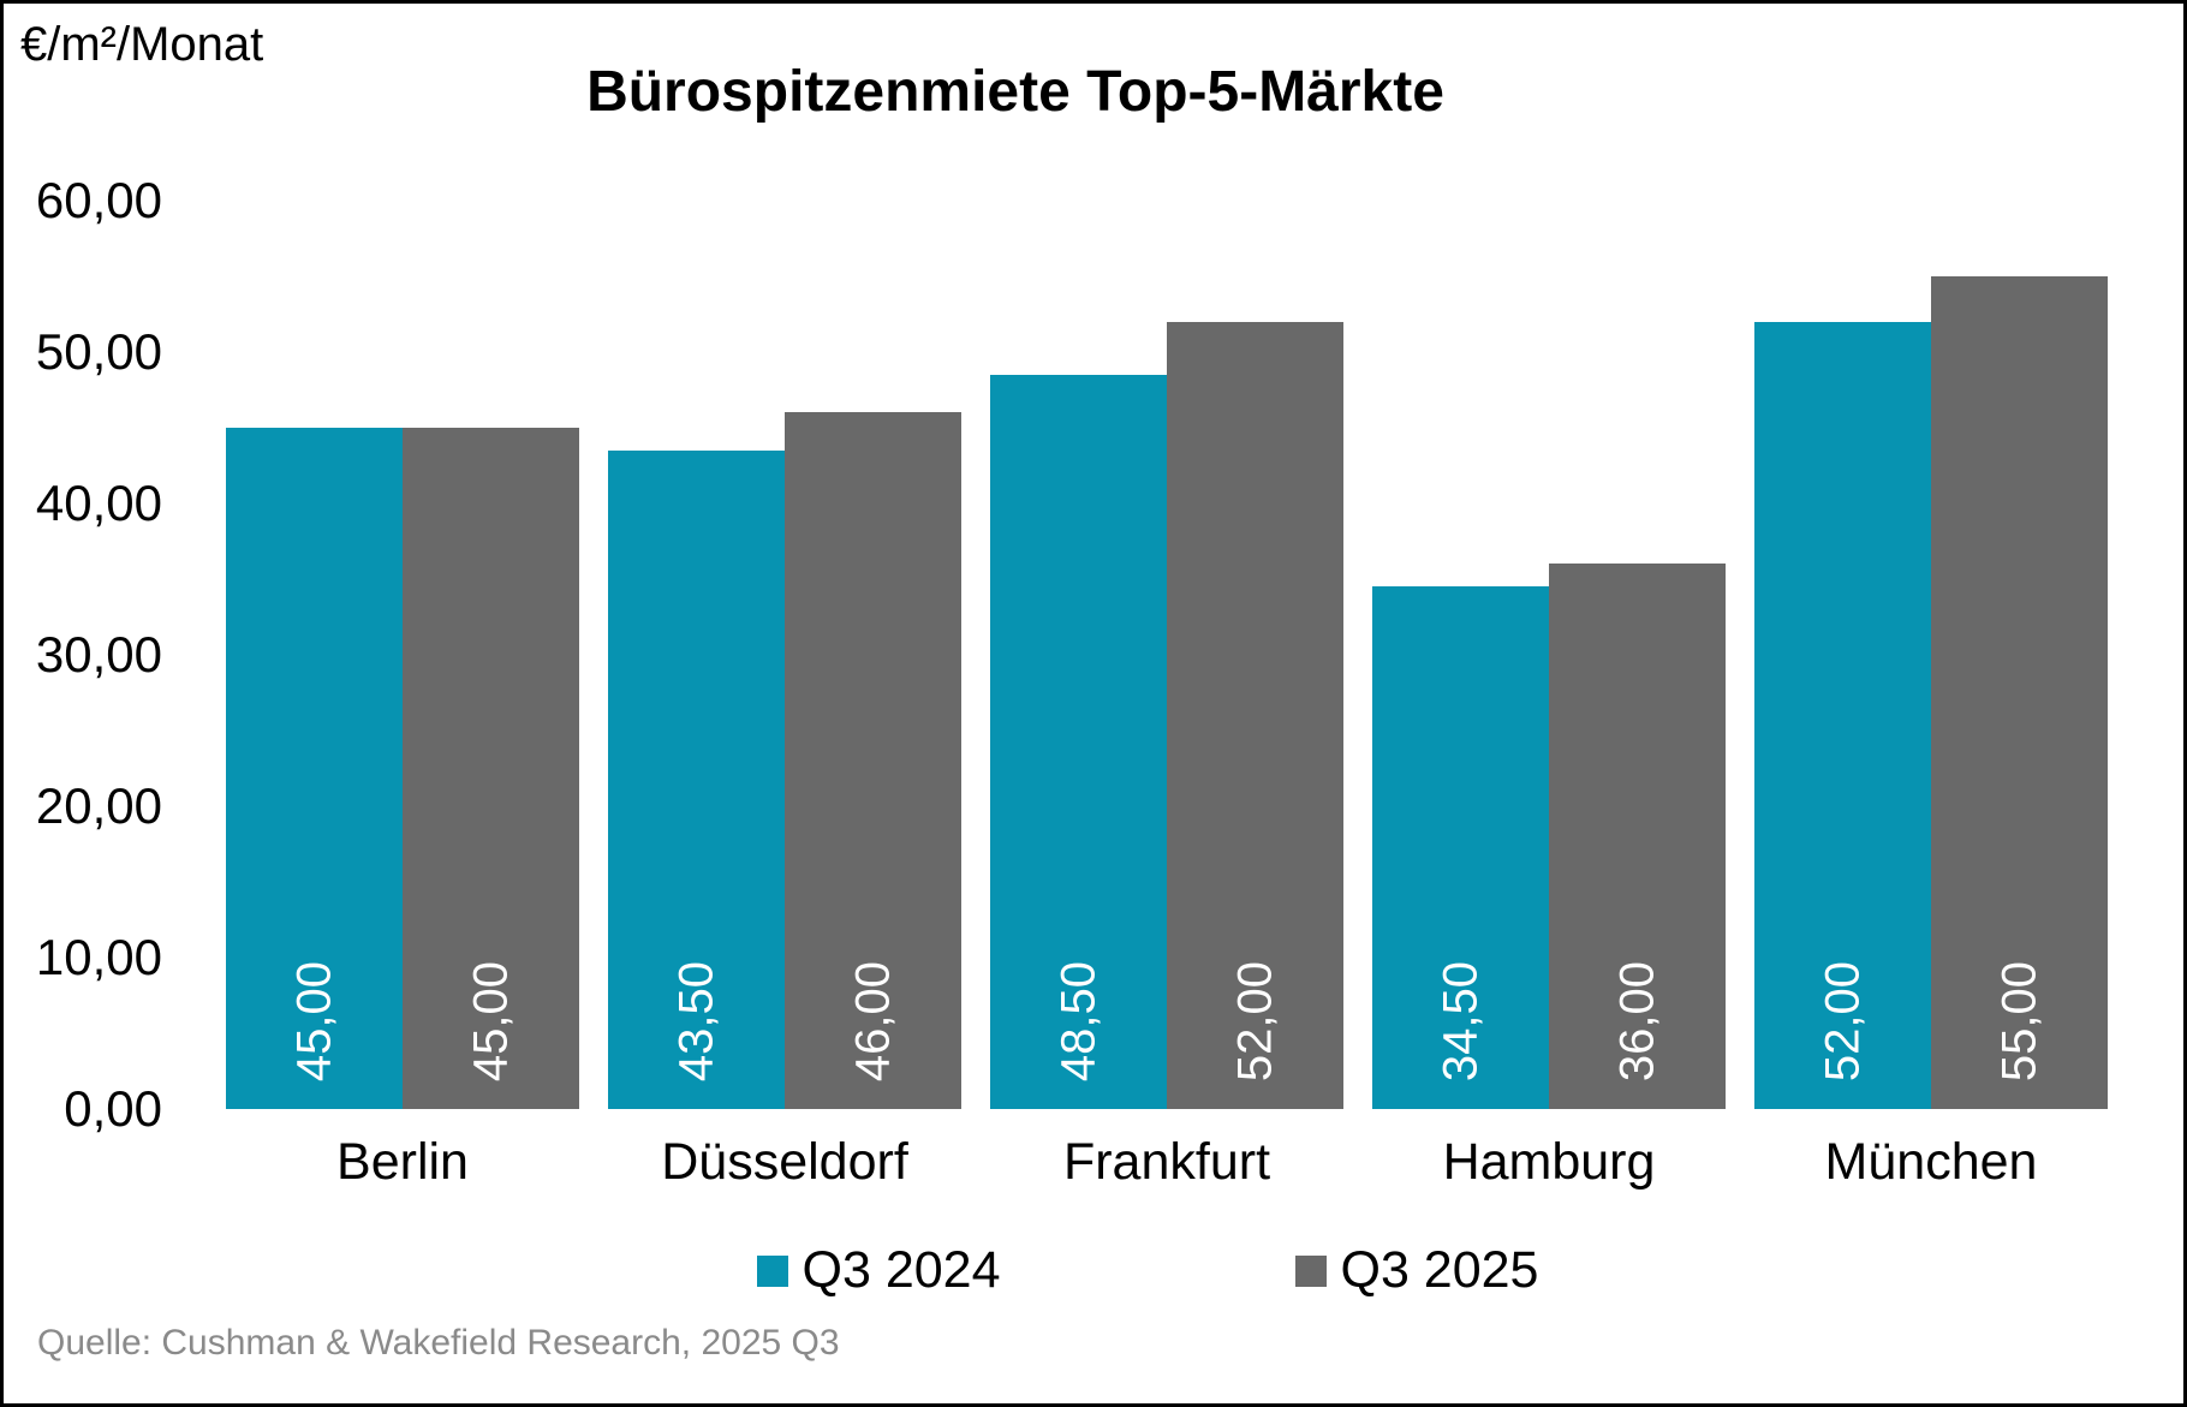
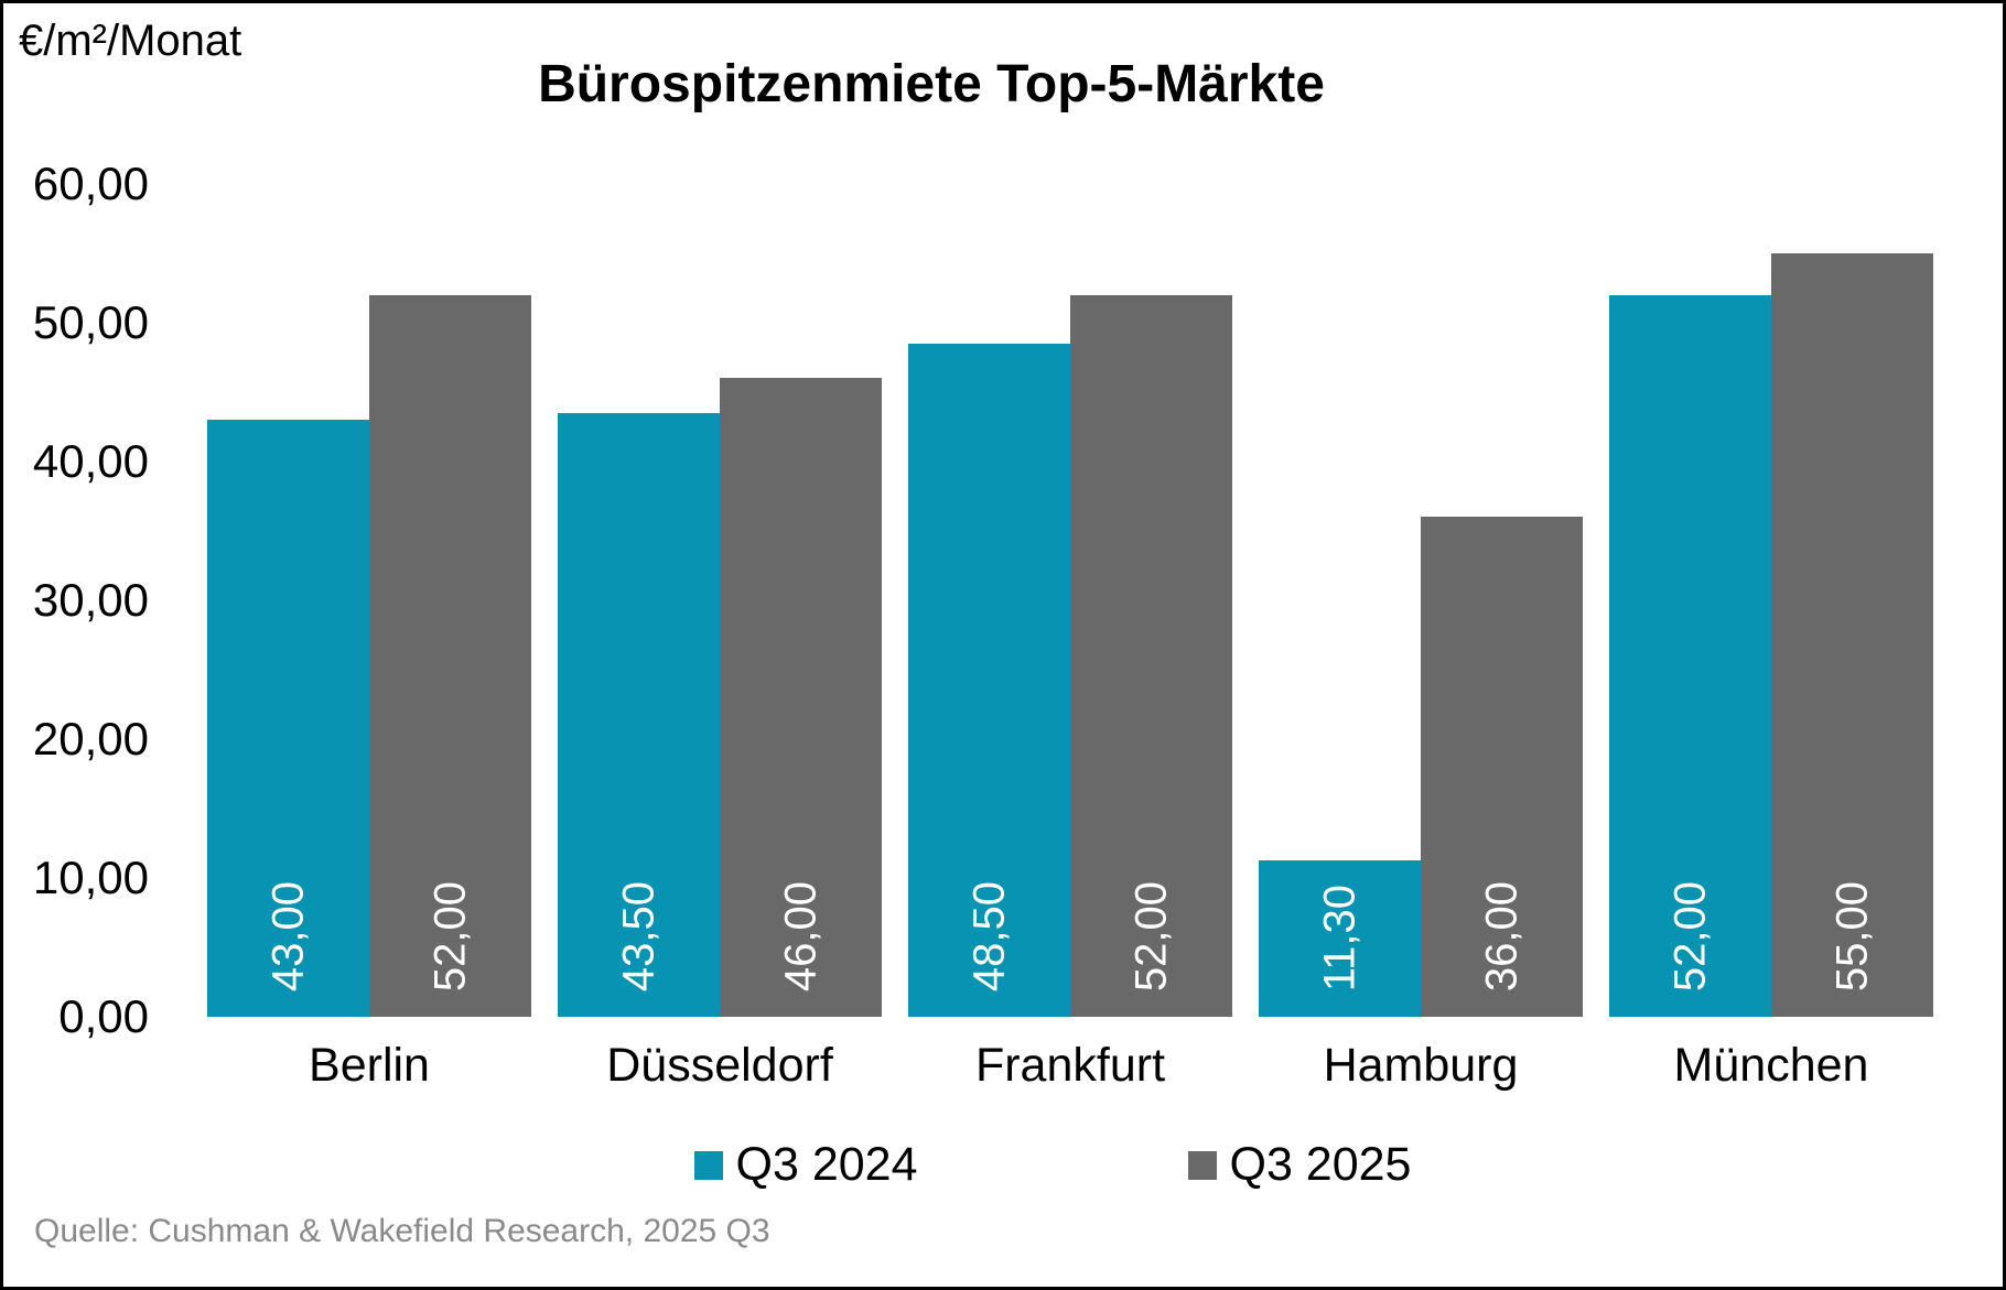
Q3 2024/Berlin: 45,00 -> 43,00
Q3 2025/Berlin: 45,00 -> 52,00
Q3 2024/Hamburg: 34,50 -> 11,30
